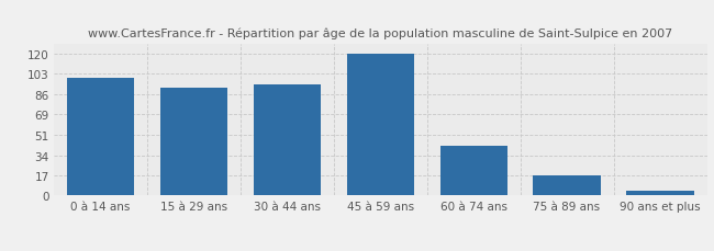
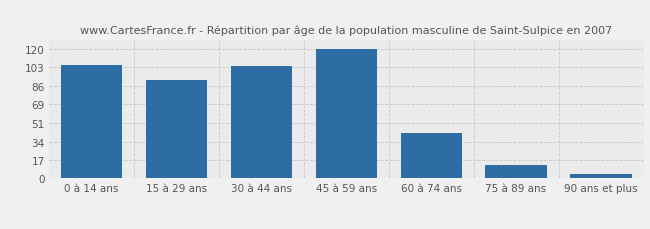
0 à 14 ans: 100 -> 105
30 à 44 ans: 94 -> 104
75 à 89 ans: 17 -> 12
